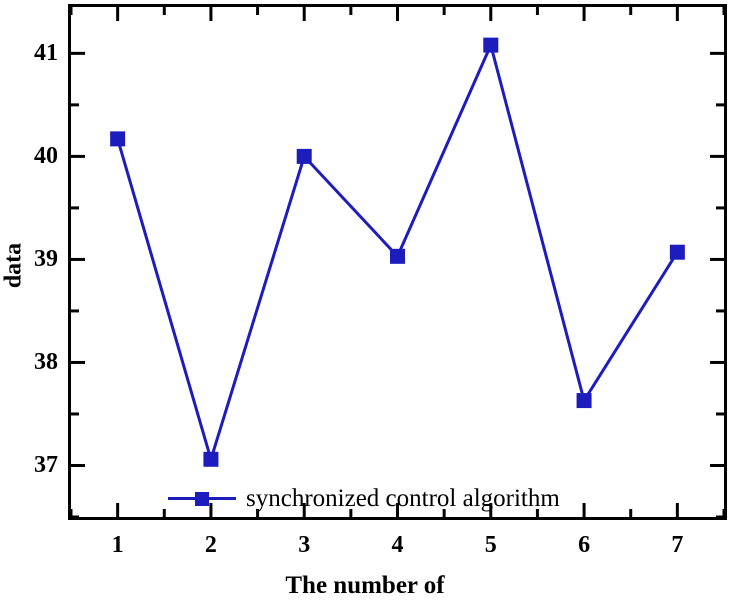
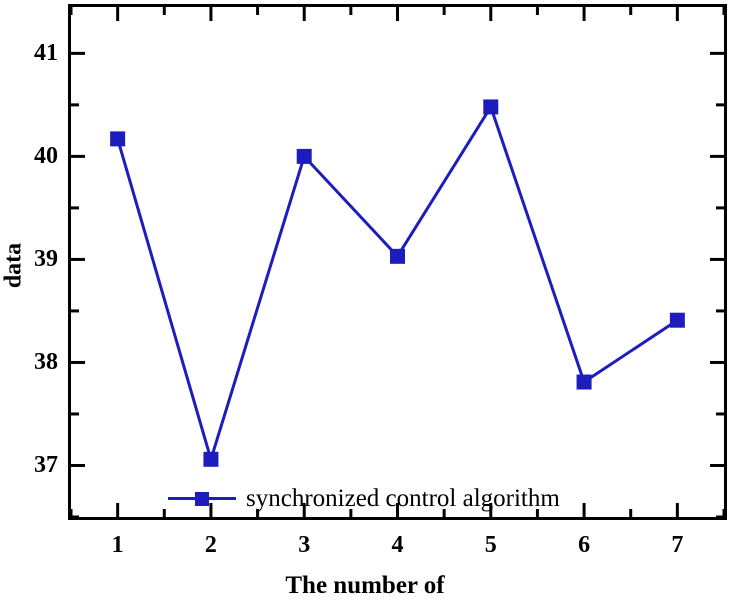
5: 41.08 -> 40.48
6: 37.63 -> 37.81
7: 39.07 -> 38.41
